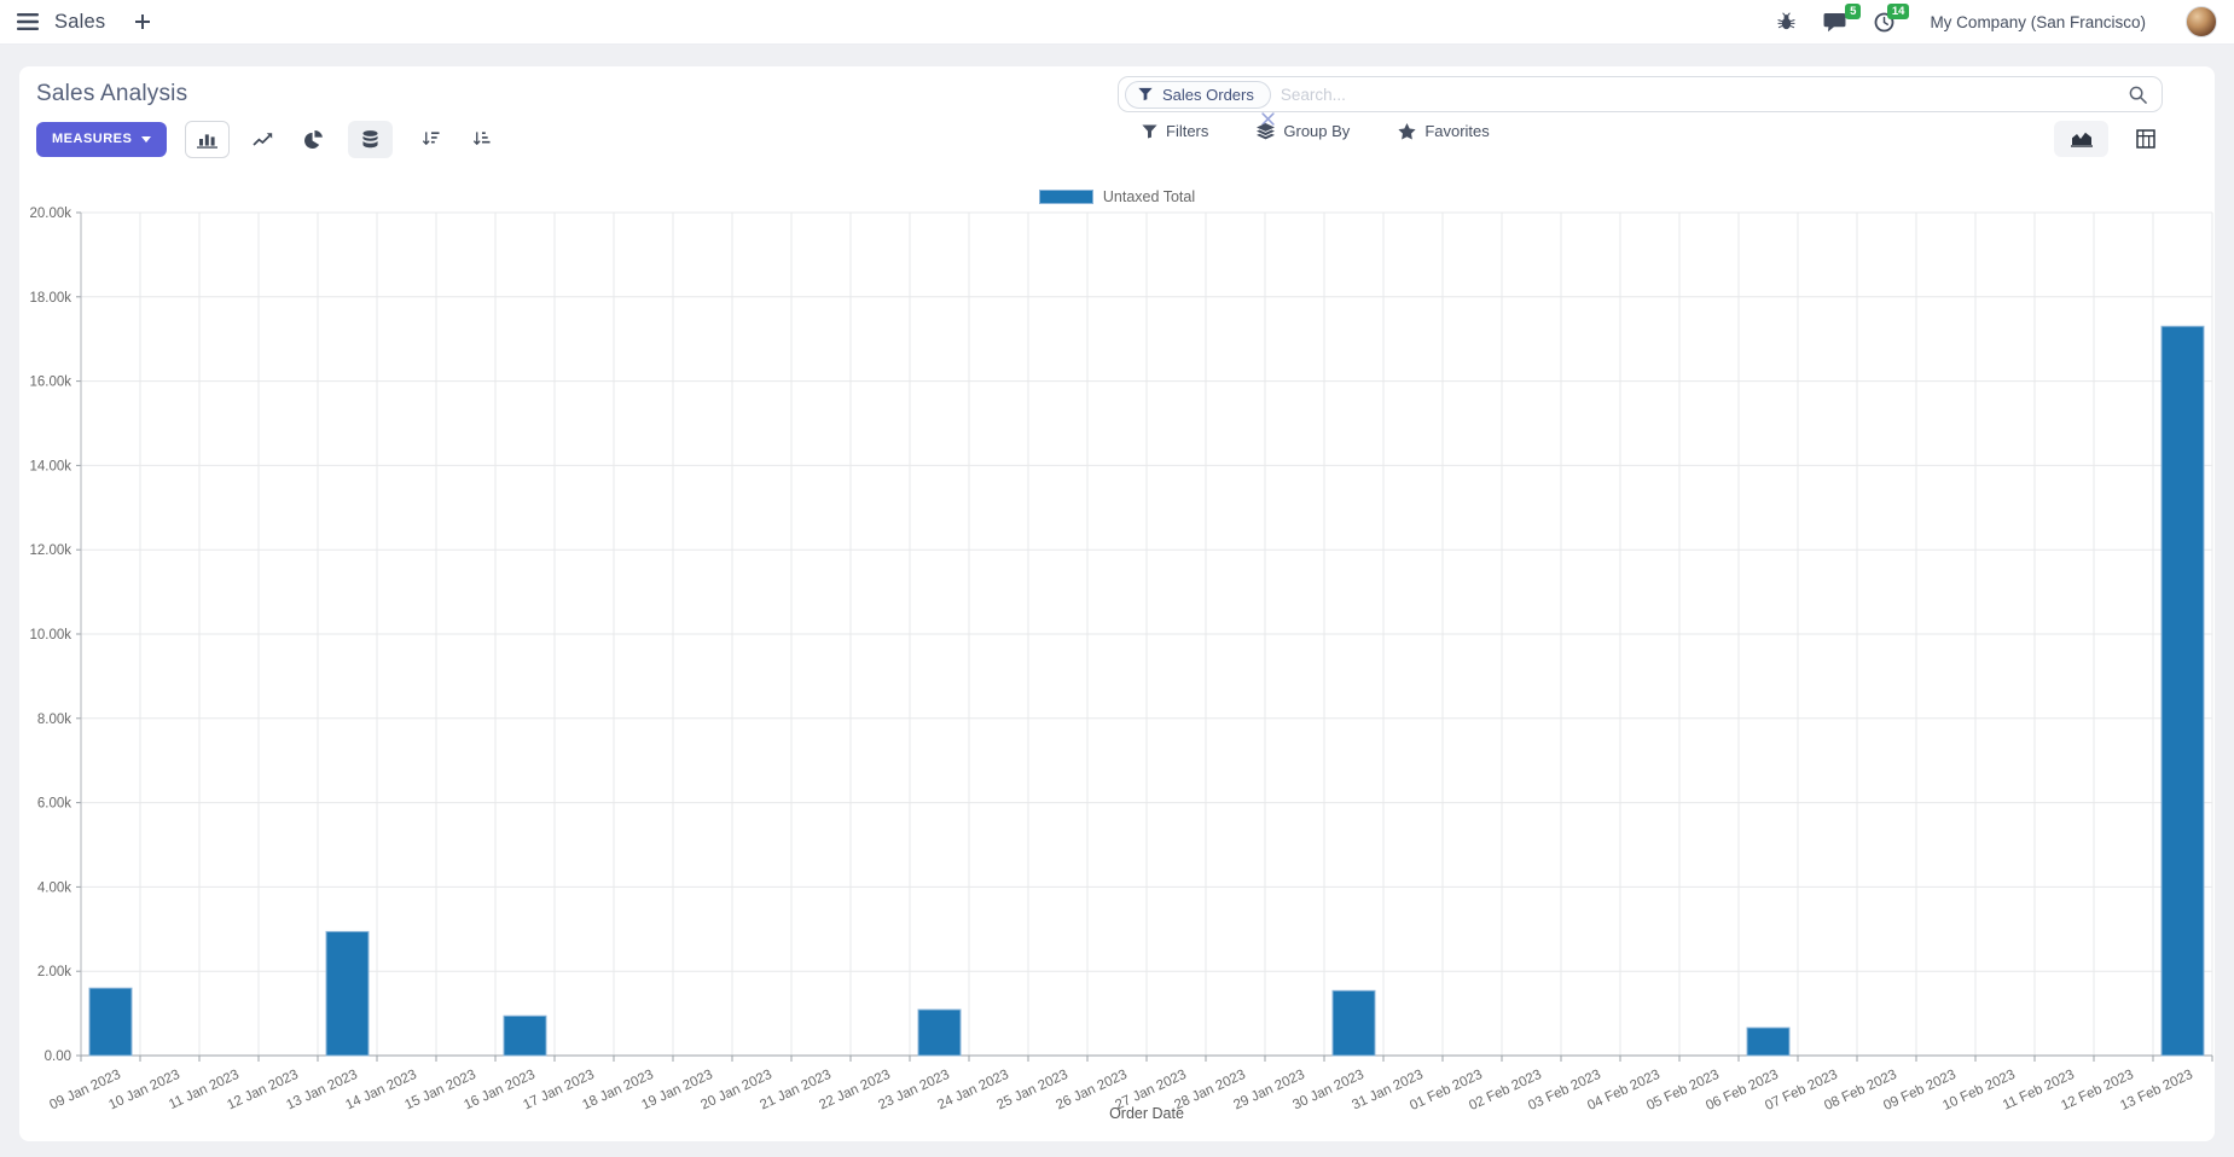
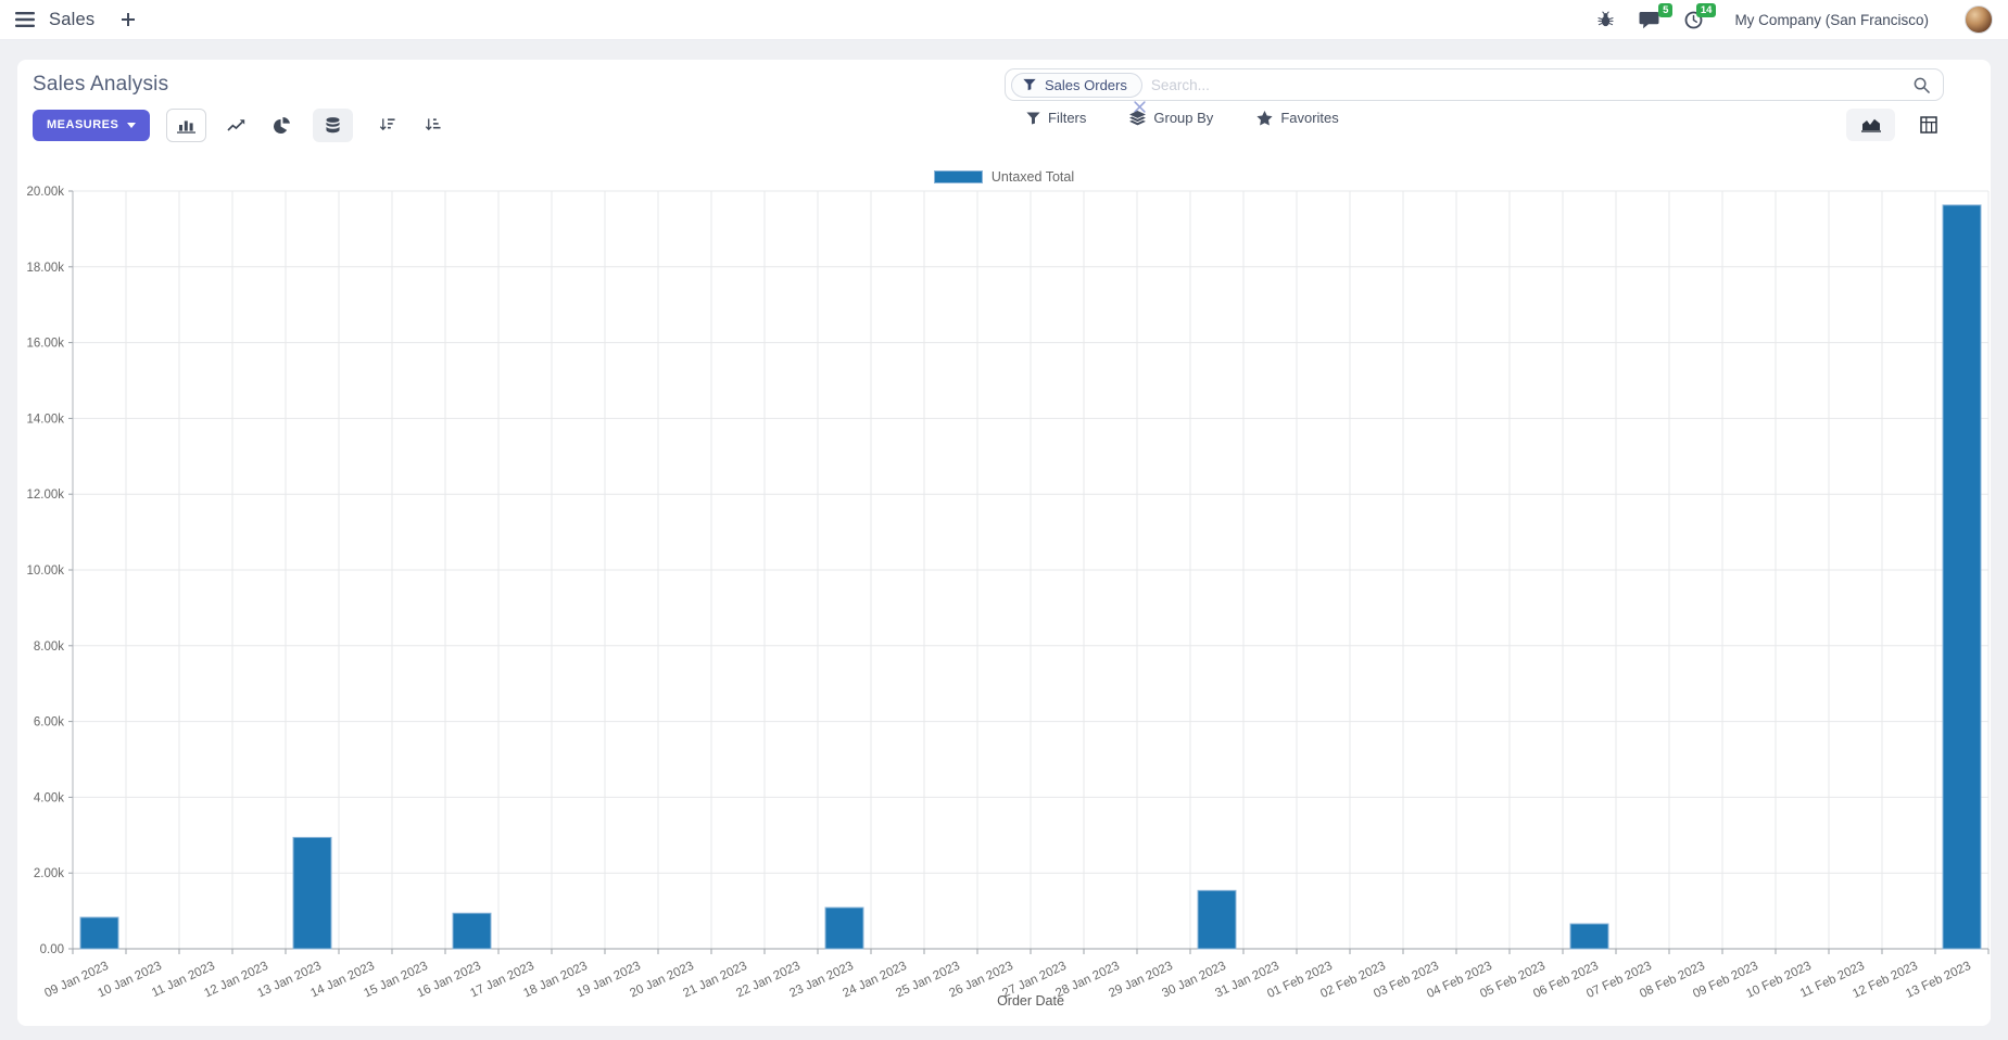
09 Jan 2023: 1.6k -> 0.8k
13 Feb 2023: 17.3k -> 19.6k
